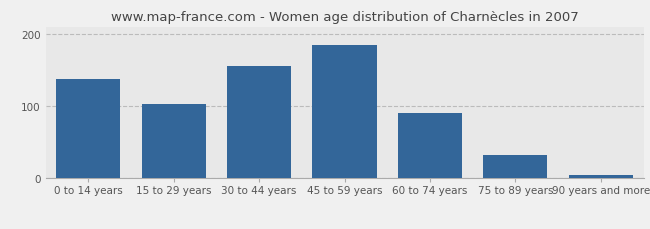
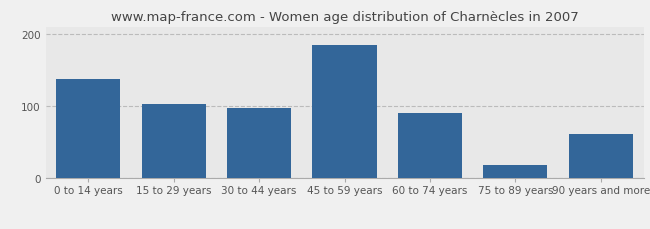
30 to 44 years: 155 -> 98
75 to 89 years: 33 -> 18
90 years and more: 5 -> 62
